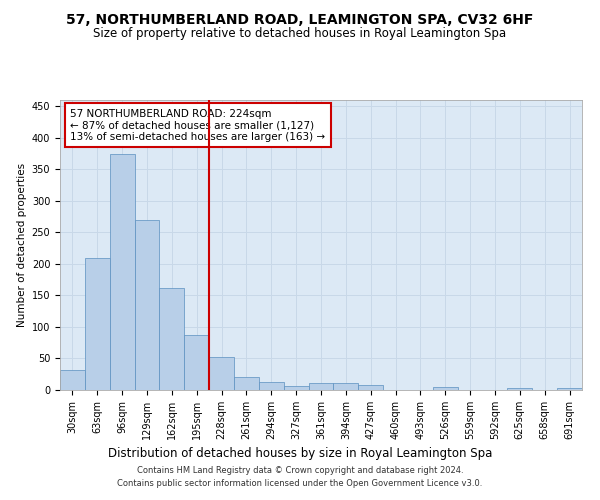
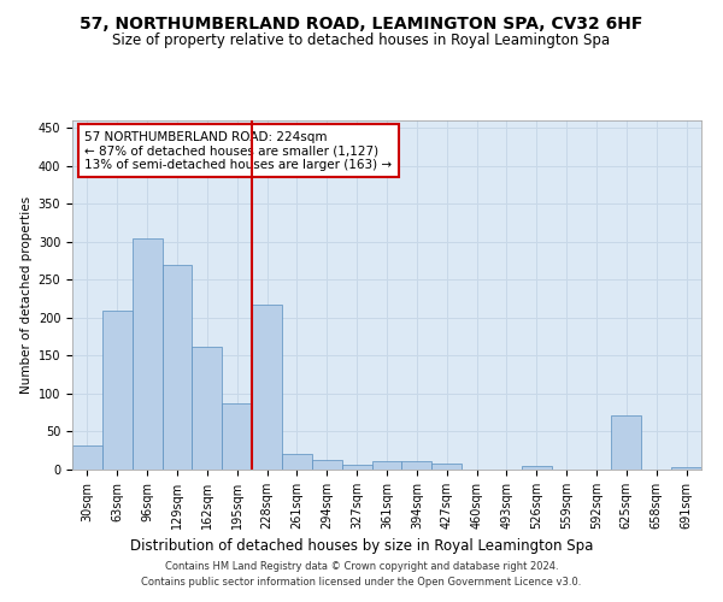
96sqm: 375 -> 304
228sqm: 52 -> 218
625sqm: 3 -> 72
